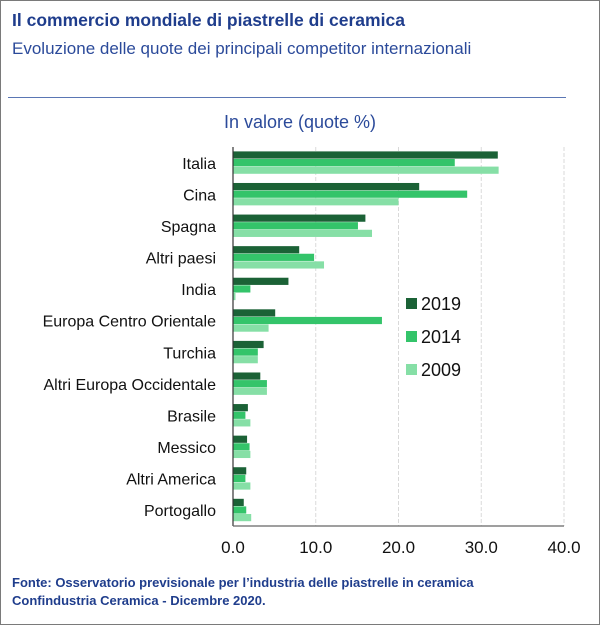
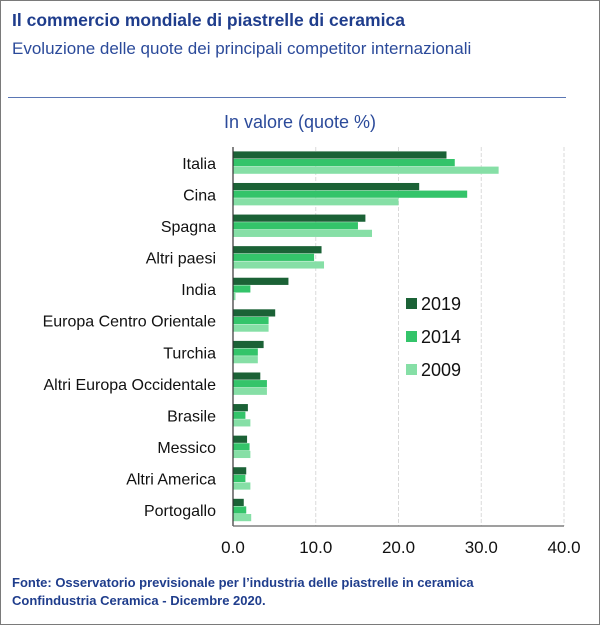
2019/Italia: 32 -> 26
2019/Altri paesi: 8 -> 11
2014/Europa Centro Orientale: 18 -> 4
